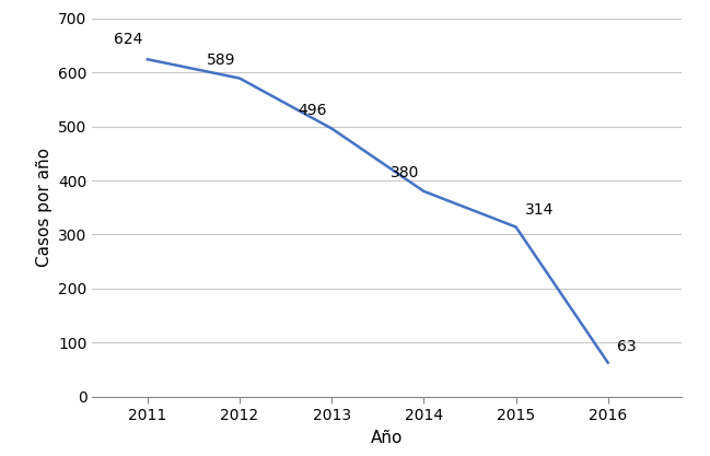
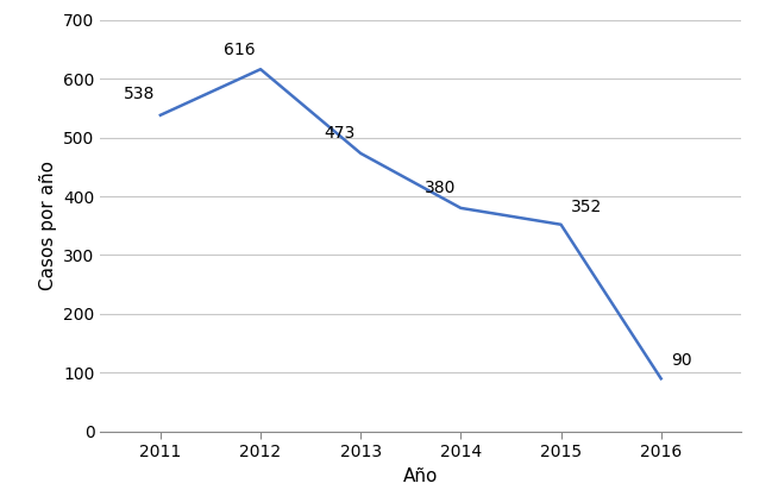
2011: 624 -> 538
2012: 589 -> 616
2013: 496 -> 473
2015: 314 -> 352
2016: 63 -> 90
